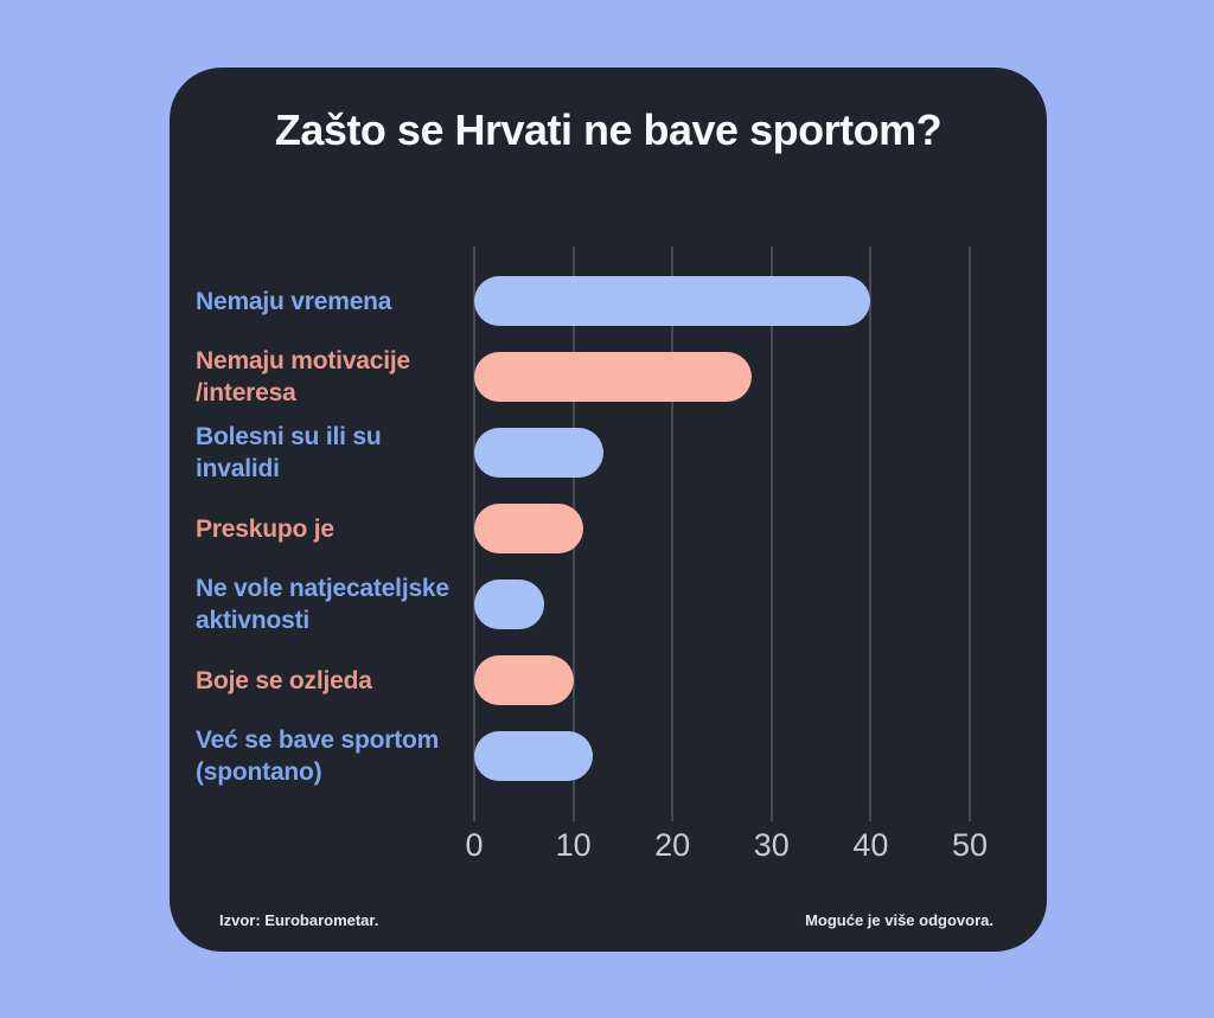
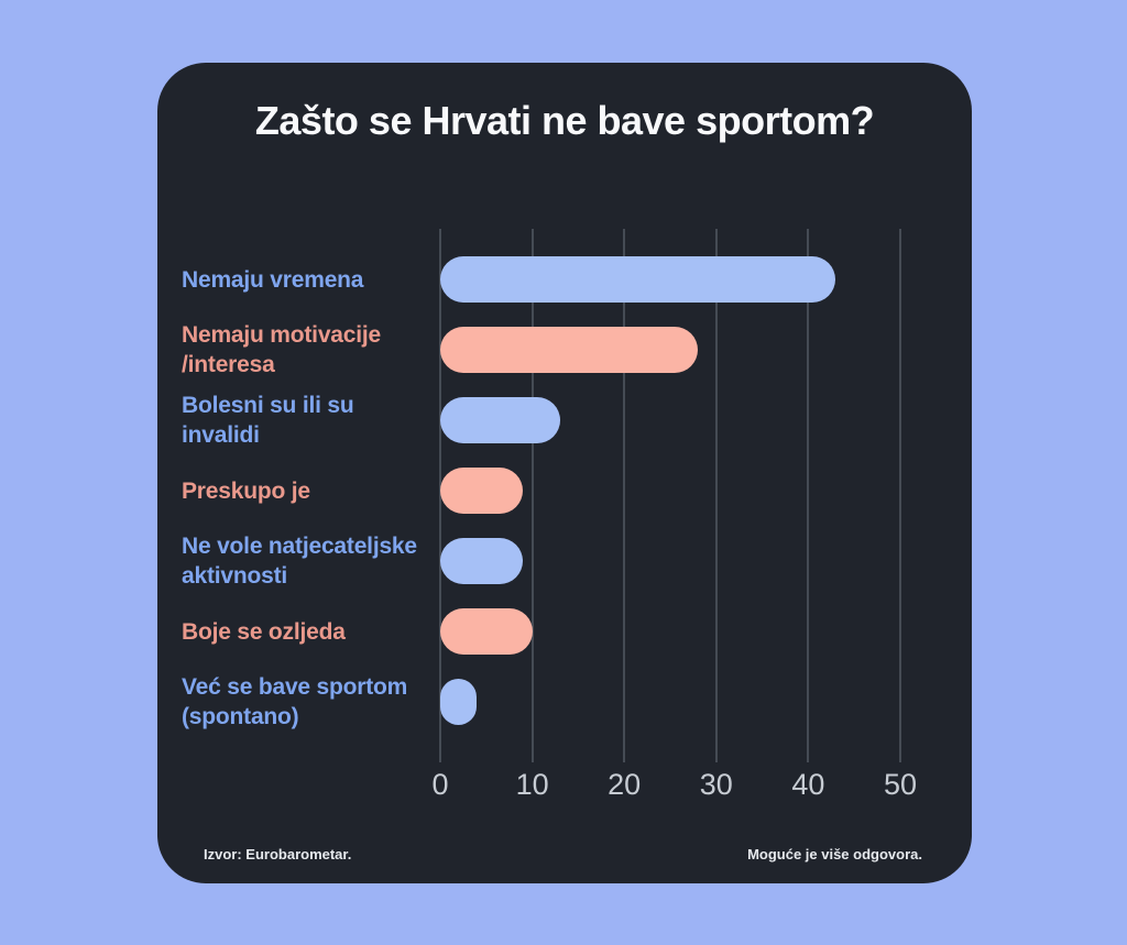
Nemaju vremena: 40 -> 43
Preskupo je: 11 -> 9
Ne vole natjecateljske aktivnosti: 7 -> 9
Već se bave sportom (spontano): 12 -> 4
